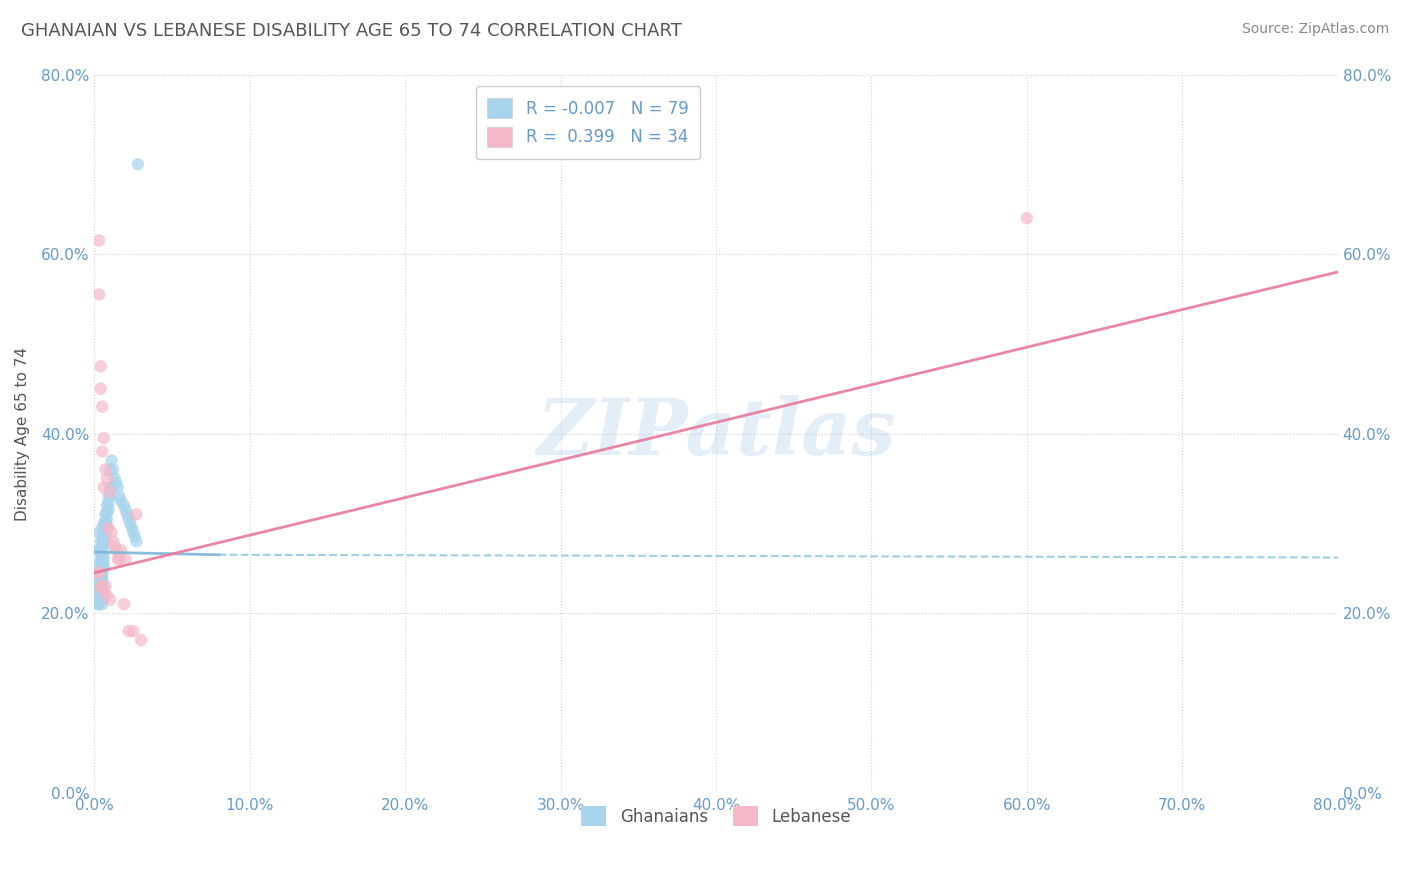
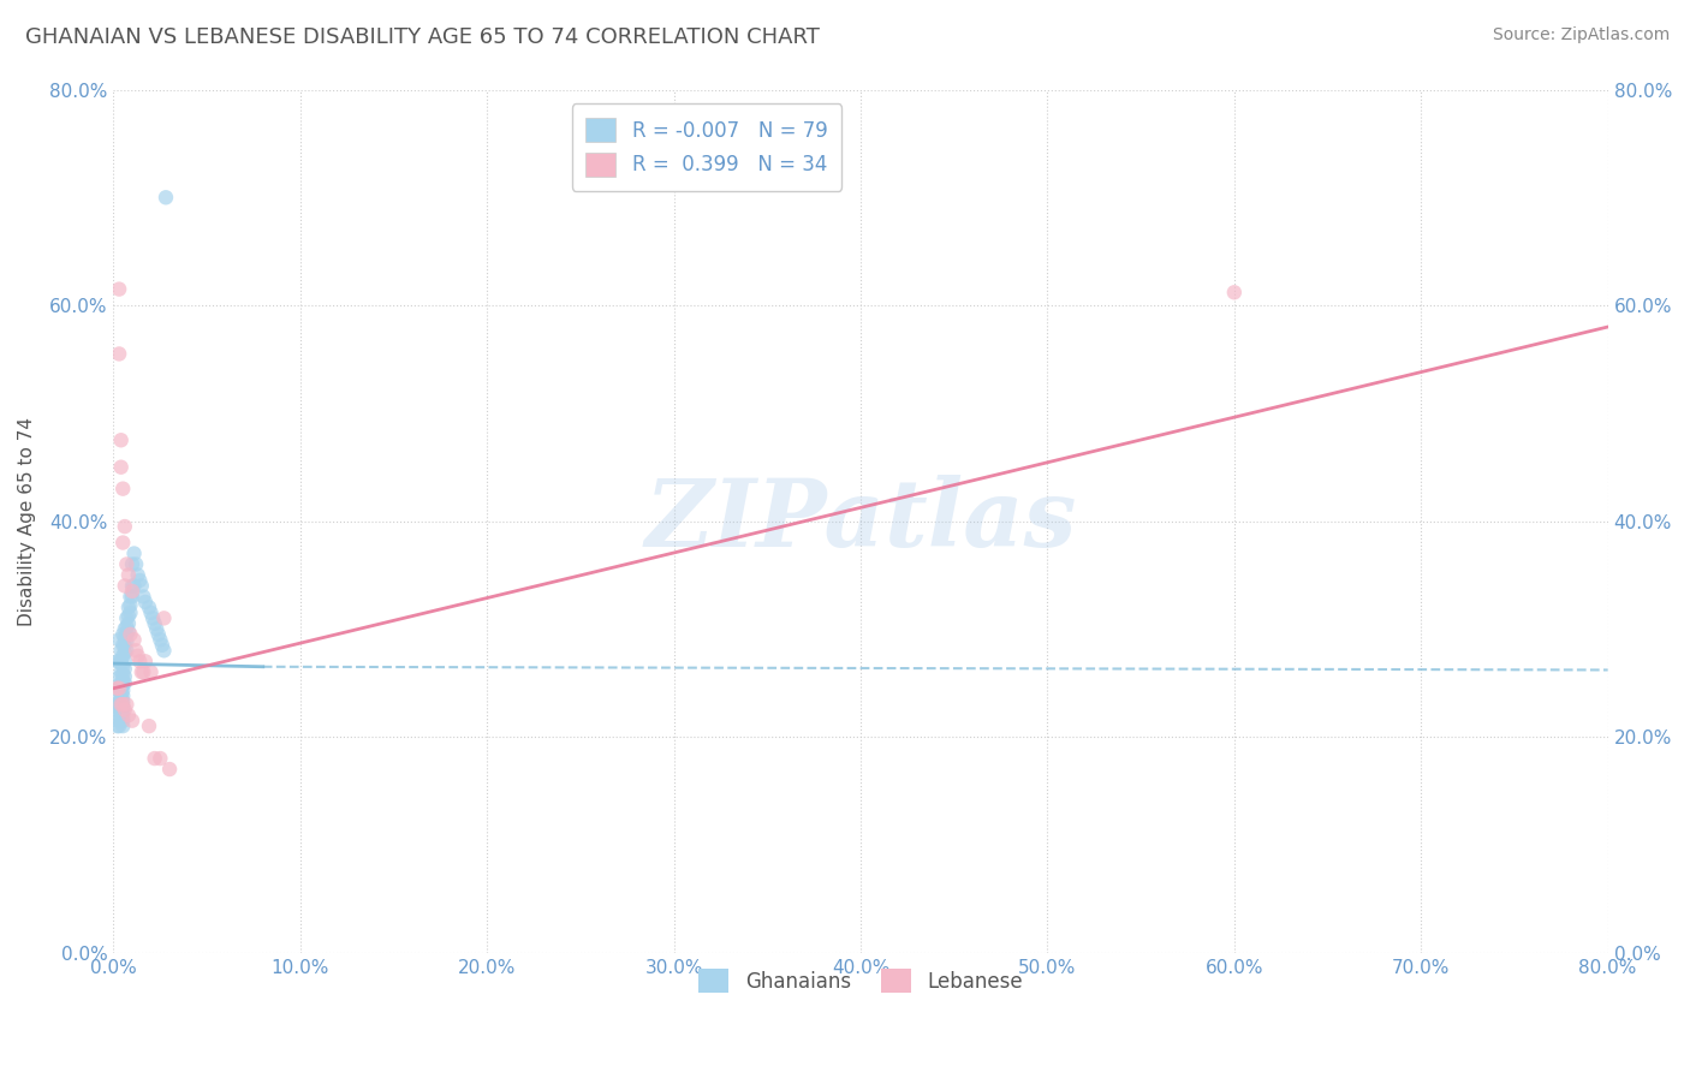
Lebanese/60.0%: 64.0% -> 61.2%
